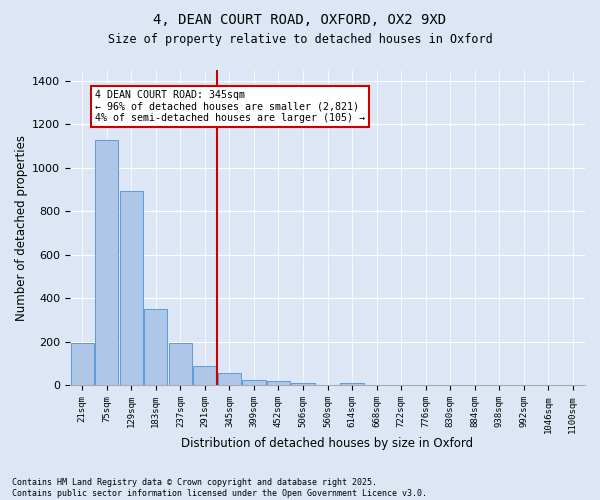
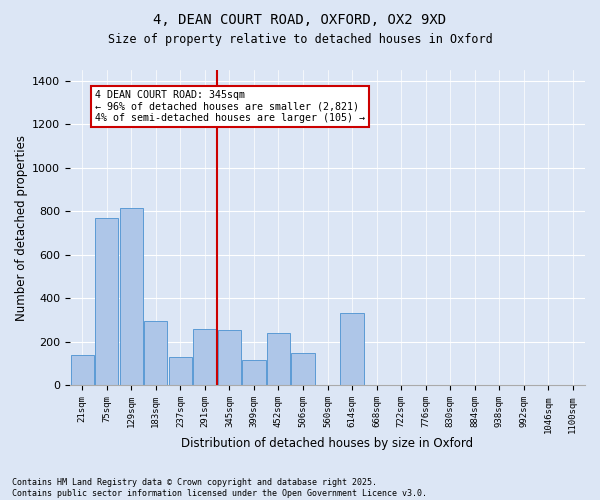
21sqm: 195 -> 140
75sqm: 1130 -> 770
129sqm: 895 -> 815
183sqm: 350 -> 295
237sqm: 197 -> 130
291sqm: 90 -> 260
345sqm: 57 -> 255
399sqm: 23 -> 115
452sqm: 20 -> 240
506sqm: 13 -> 150
614sqm: 13 -> 335
